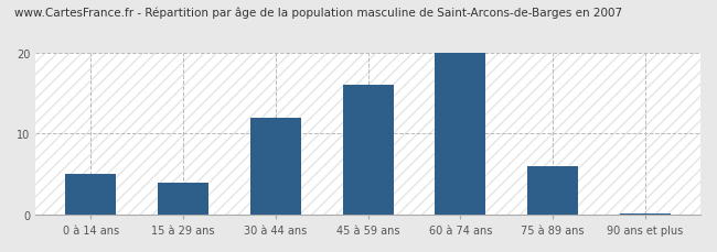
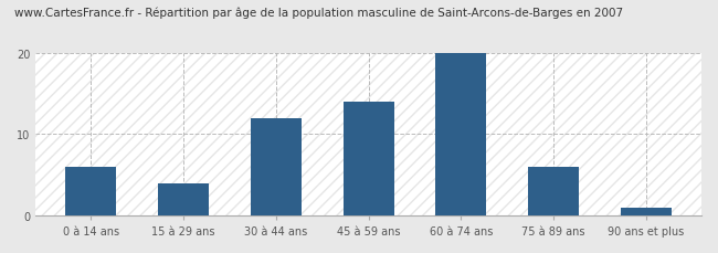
0 à 14 ans: 5.0 -> 6.0
45 à 59 ans: 16.0 -> 14.0
90 ans et plus: 0.2 -> 1.0
